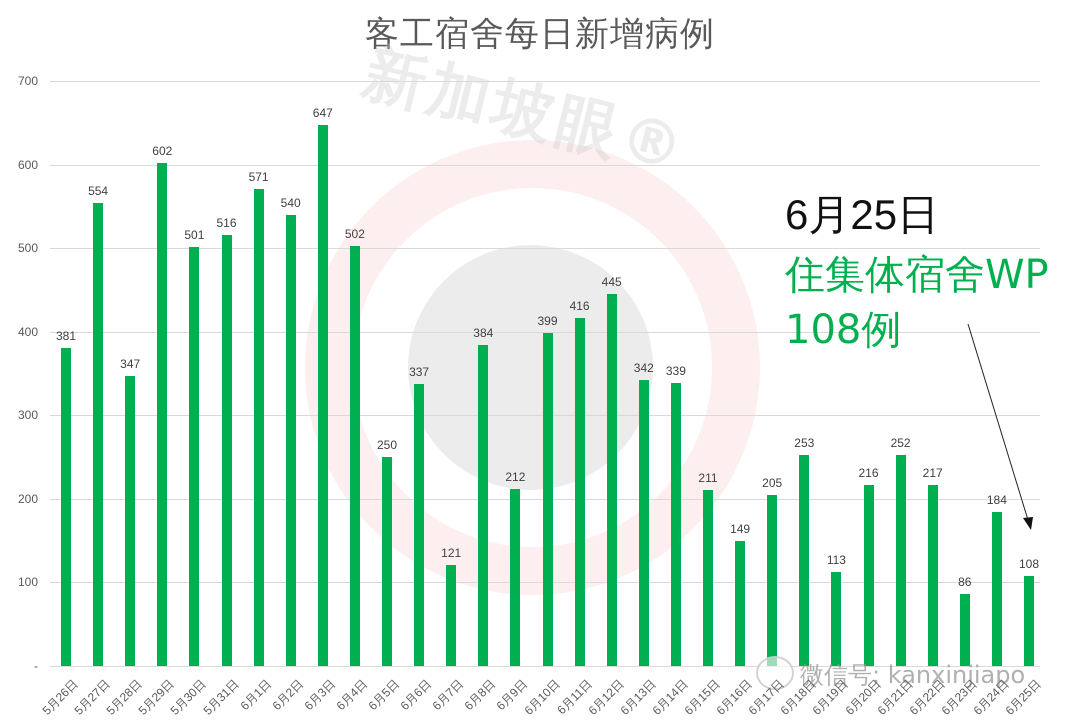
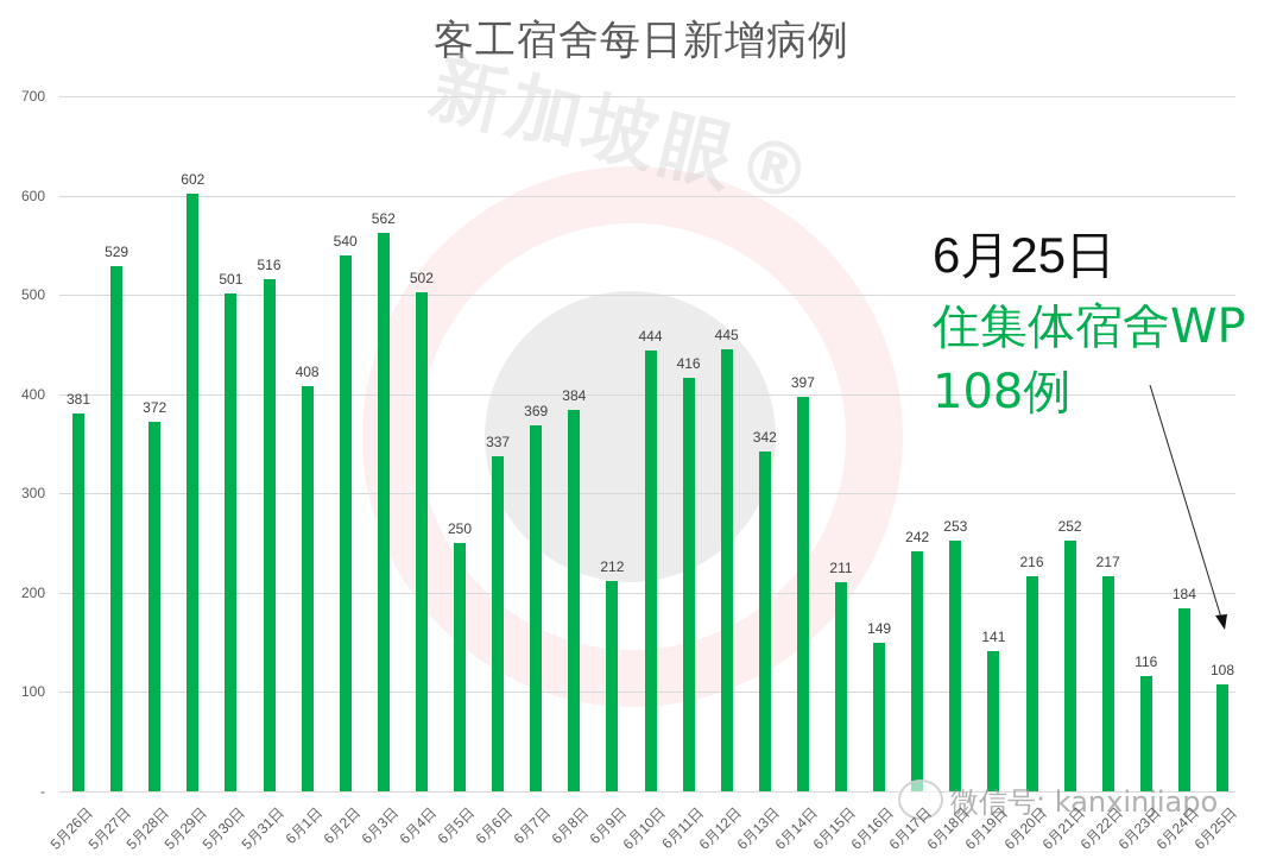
5月27日: 554 -> 529
5月28日: 347 -> 372
6月1日: 571 -> 408
6月3日: 647 -> 562
6月7日: 121 -> 369
6月10日: 399 -> 444
6月14日: 339 -> 397
6月17日: 205 -> 242
6月19日: 113 -> 141
6月23日: 86 -> 116
